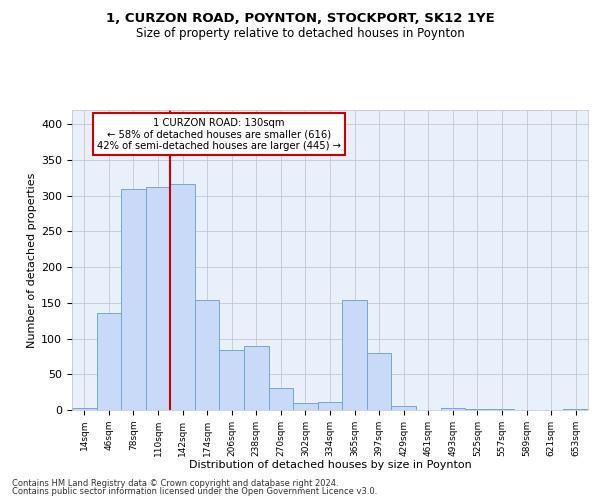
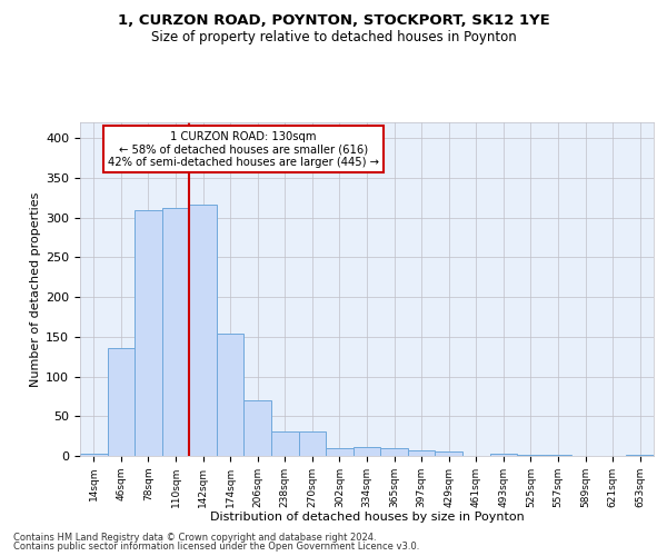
206sqm: 84 -> 70
238sqm: 90 -> 31
365sqm: 154 -> 10
397sqm: 80 -> 7
